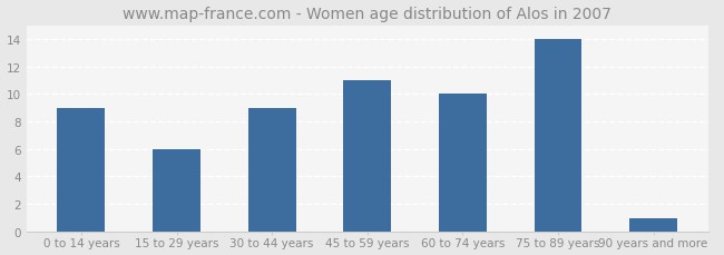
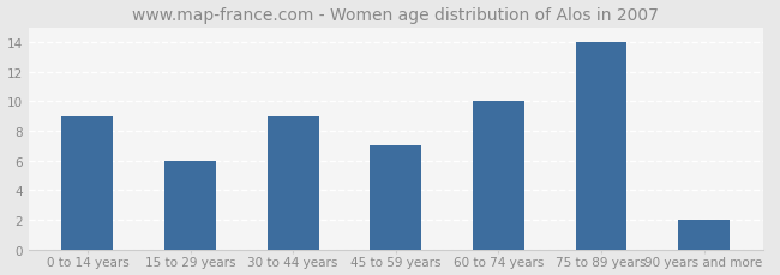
45 to 59 years: 11 -> 7
90 years and more: 1 -> 2
